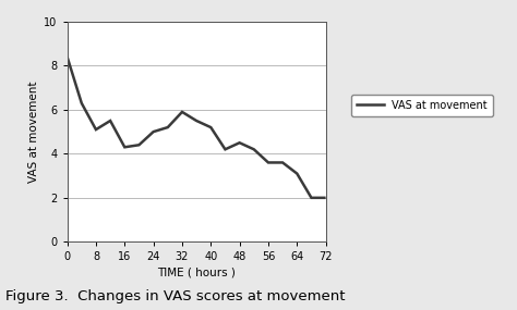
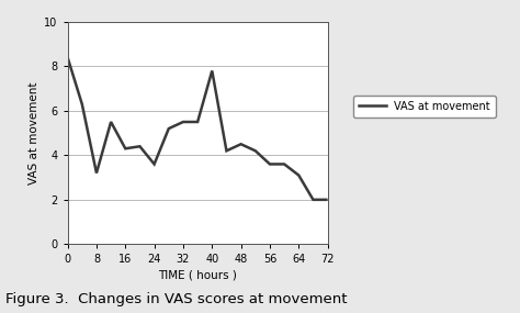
8: 5.1 -> 3.2
24: 5.0 -> 3.6
32: 5.9 -> 5.5
40: 5.2 -> 7.8
